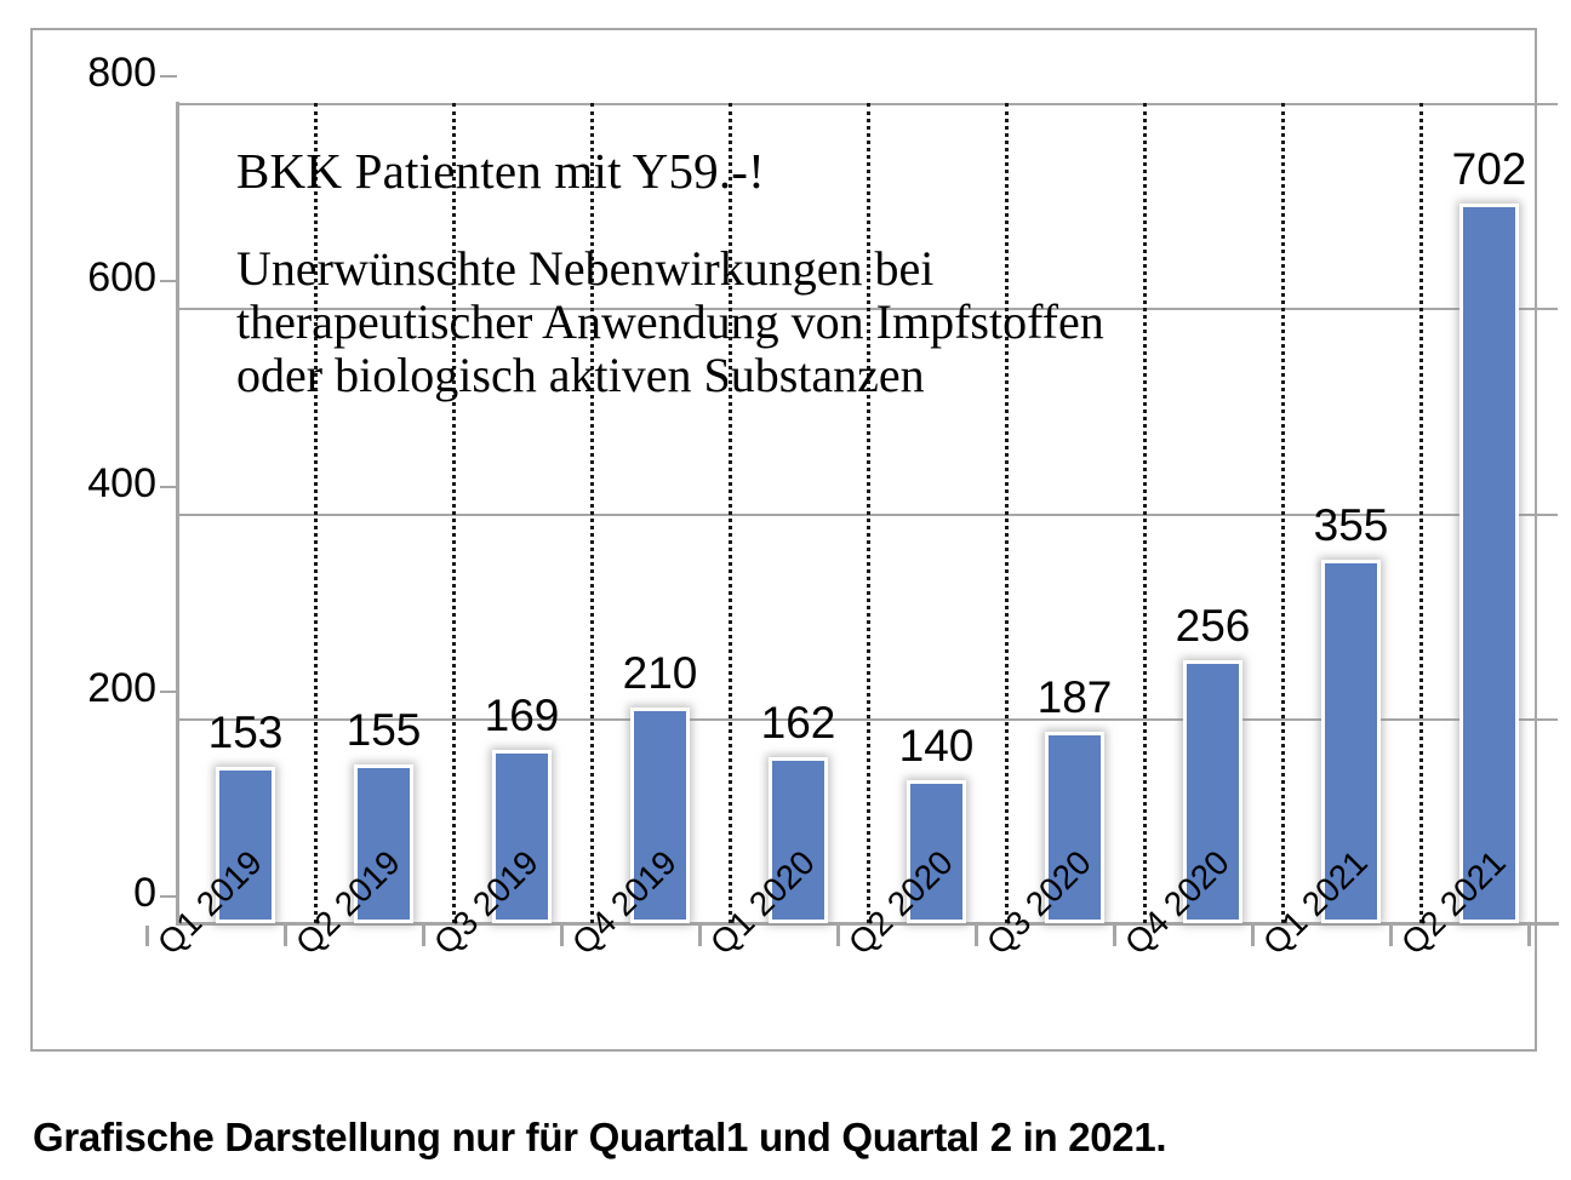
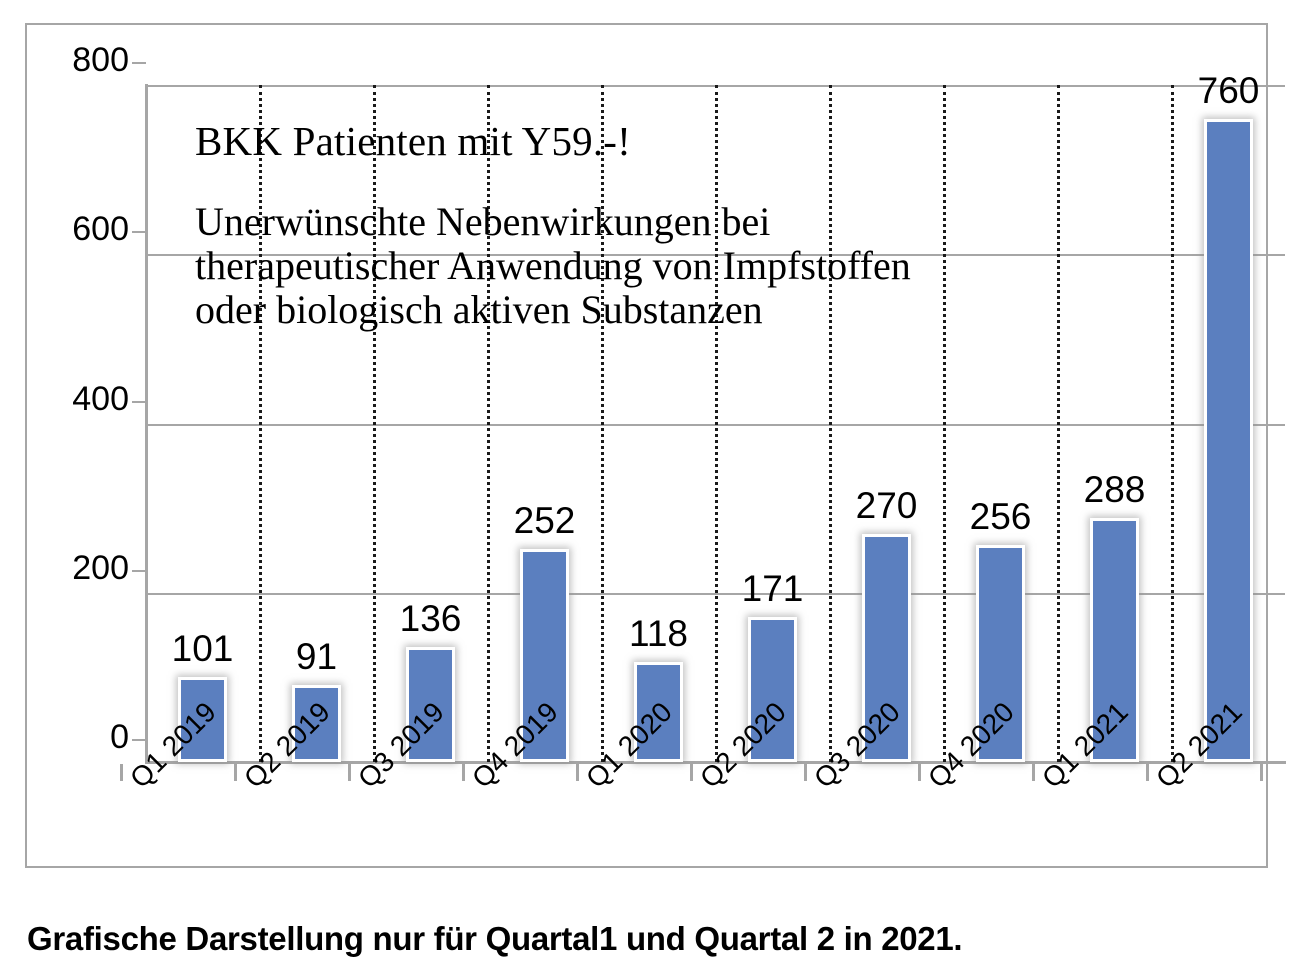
Q1 2019: 153 -> 101
Q2 2019: 155 -> 91
Q3 2019: 169 -> 136
Q4 2019: 210 -> 252
Q1 2020: 162 -> 118
Q2 2020: 140 -> 171
Q3 2020: 187 -> 270
Q1 2021: 355 -> 288
Q2 2021: 702 -> 760
